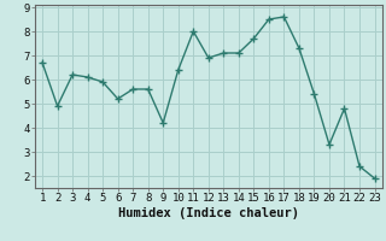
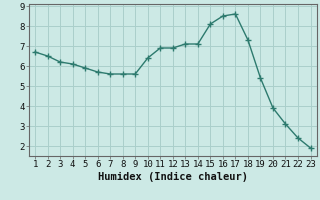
2: 4.9 -> 6.5
6: 5.2 -> 5.7
9: 4.2 -> 5.6
11: 8.0 -> 6.9
15: 7.7 -> 8.1
20: 3.3 -> 3.9
21: 4.8 -> 3.1
